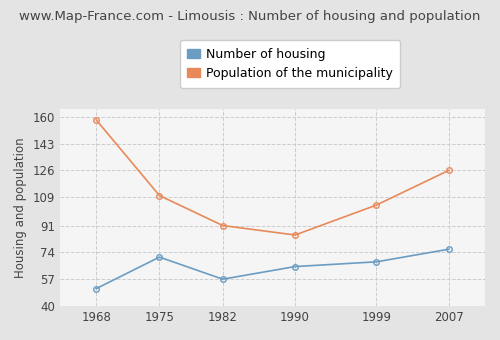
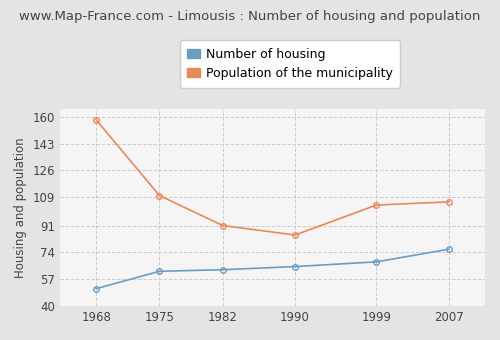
Number of housing/1975: 71 -> 62
Number of housing/1982: 57 -> 63
Population of the municipality/2007: 126 -> 106
